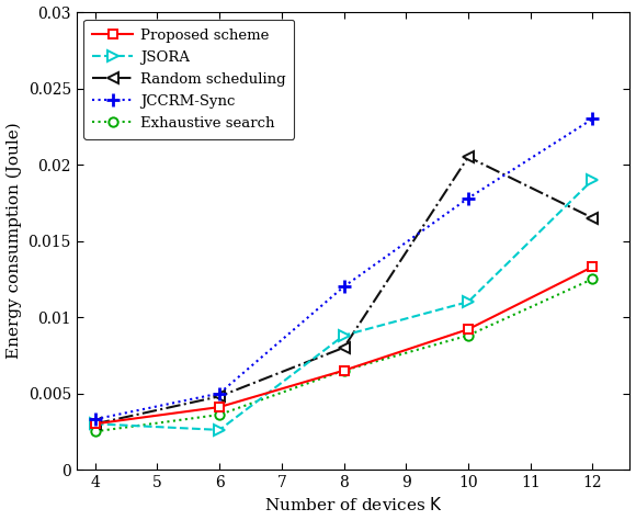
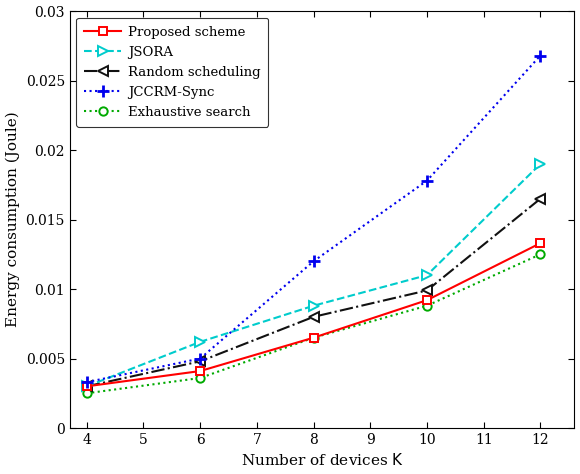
JSORA/6: 0.0026 -> 0.0062
Random scheduling/10: 0.0205 -> 0.0099
JCCRM-Sync/12: 0.0230 -> 0.0268
